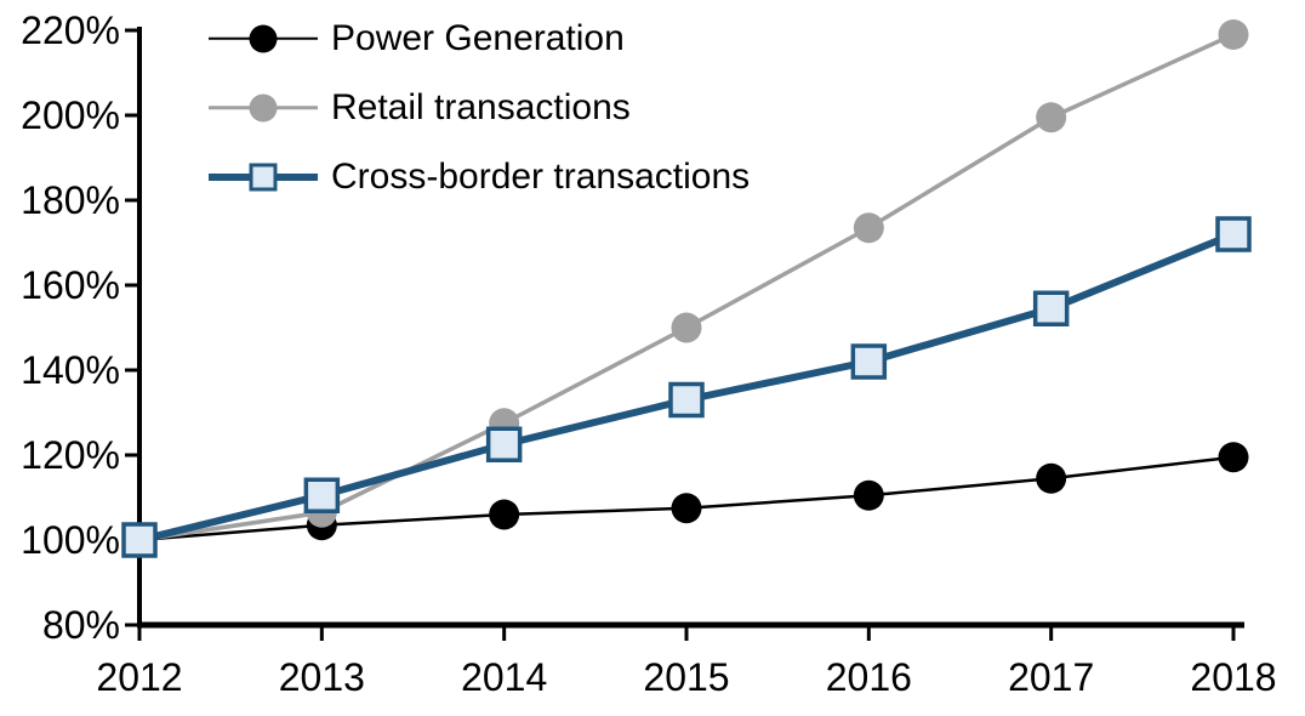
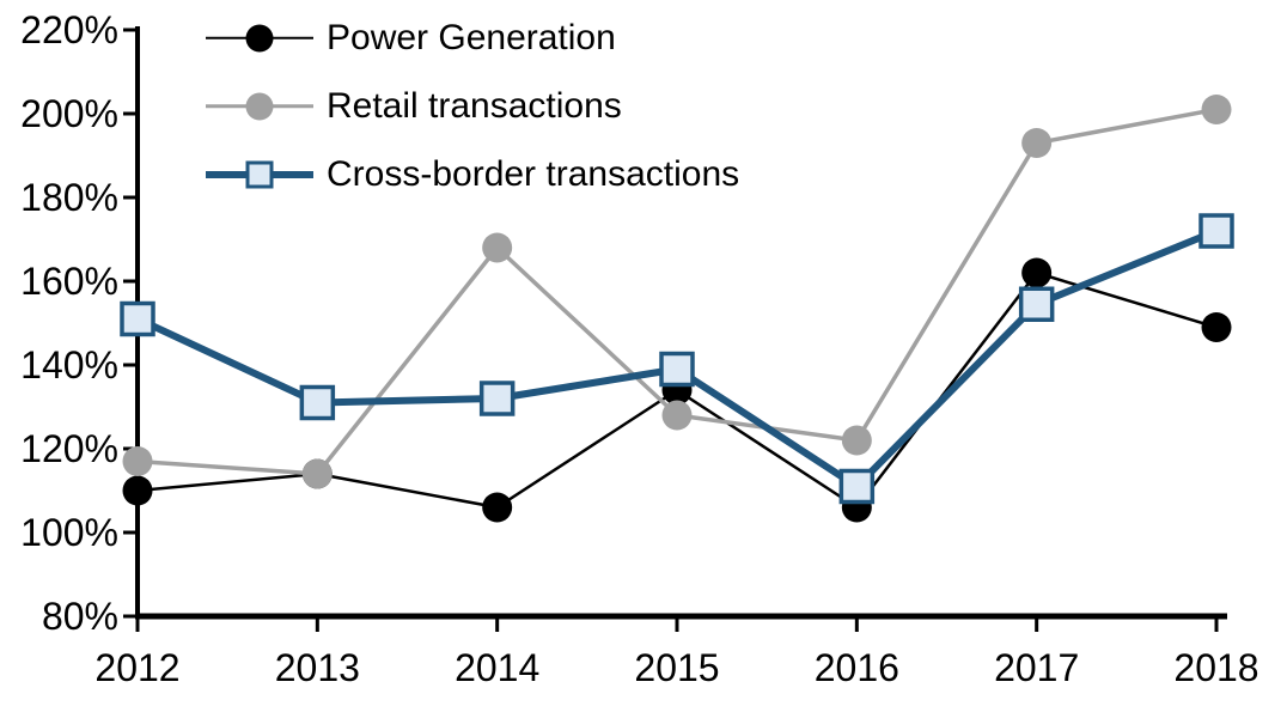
Power Generation/2012: 100% -> 110%
Retail transactions/2012: 100% -> 117%
Cross-border transactions/2012: 100% -> 151%
Power Generation/2013: 104% -> 114%
Retail transactions/2013: 106% -> 114%
Cross-border transactions/2013: 110% -> 131%
Retail transactions/2014: 128% -> 168%
Cross-border transactions/2014: 122% -> 132%
Power Generation/2015: 108% -> 134%
Retail transactions/2015: 150% -> 128%
Cross-border transactions/2015: 133% -> 139%
Power Generation/2016: 110% -> 106%
Retail transactions/2016: 174% -> 122%
Cross-border transactions/2016: 142% -> 111%
Power Generation/2017: 114% -> 162%
Retail transactions/2017: 200% -> 193%
Power Generation/2018: 120% -> 149%
Retail transactions/2018: 219% -> 201%
